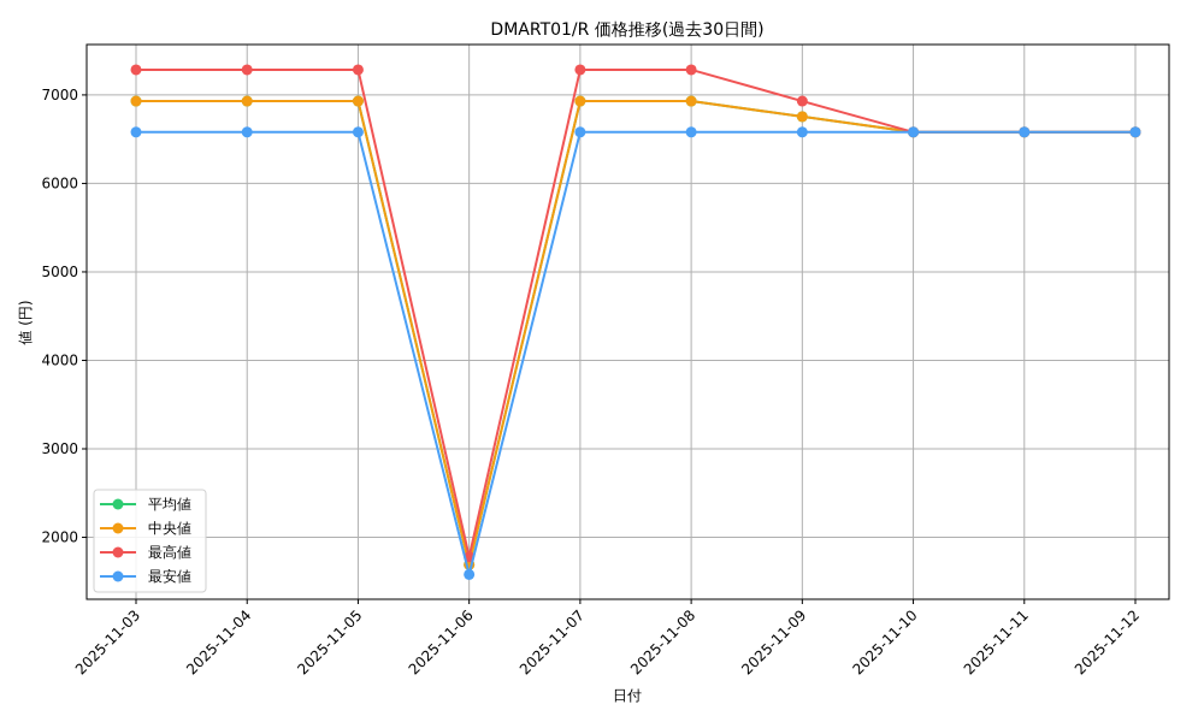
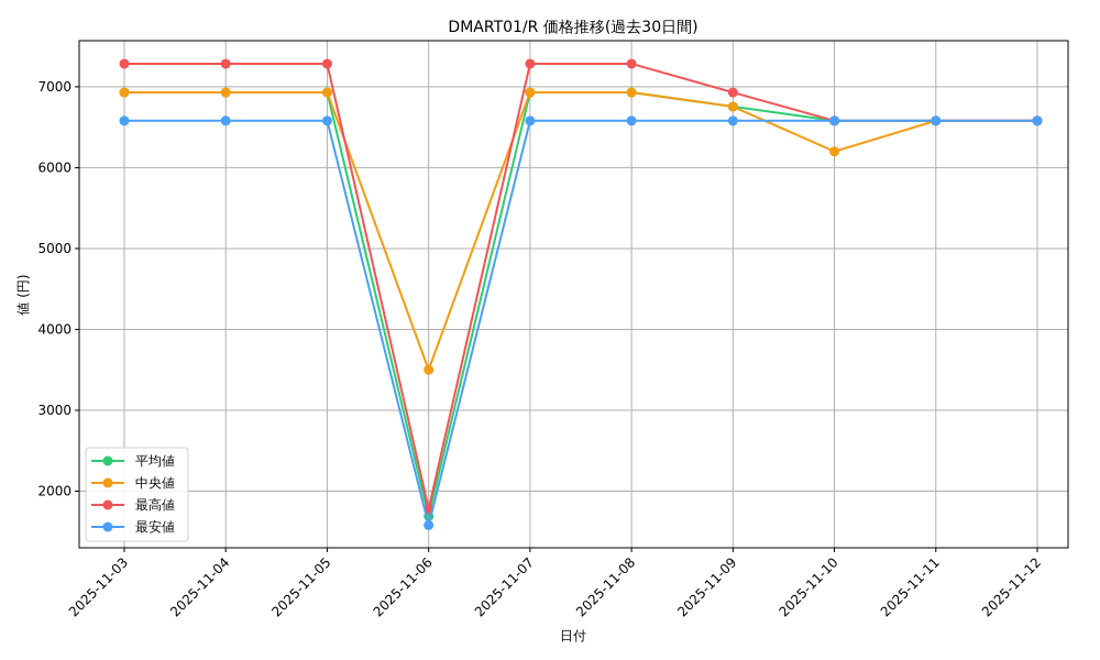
中央値/2025-11-06: 1700 -> 3500
中央値/2025-11-10: 6600 -> 6200
